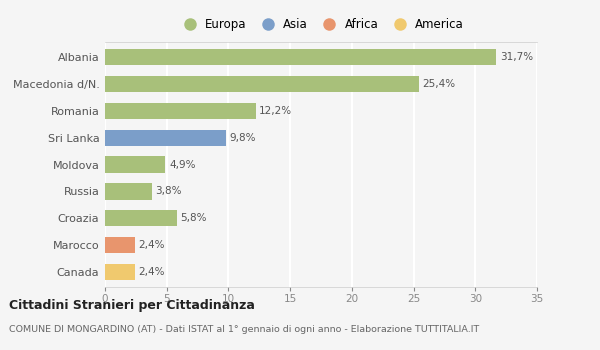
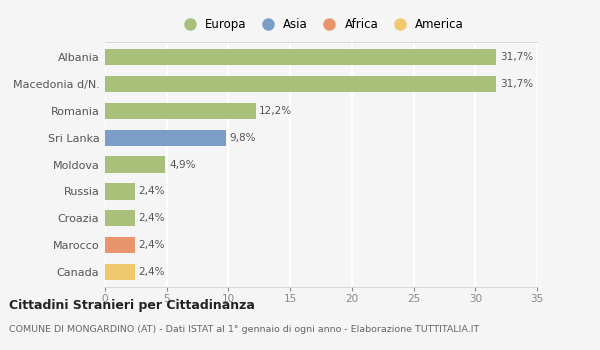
Macedonia d/N.: 25,4% -> 31,7%
Russia: 3,8% -> 2,4%
Croazia: 5,8% -> 2,4%
